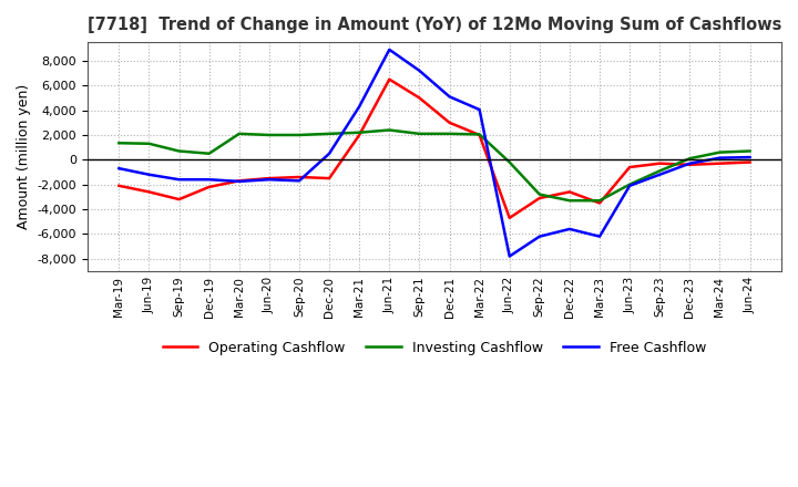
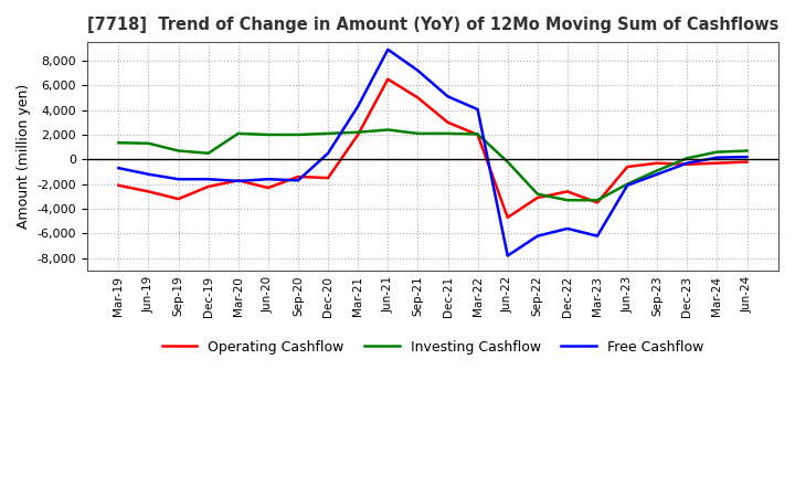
Operating Cashflow/Jun-20: -1,500 -> -2,300
